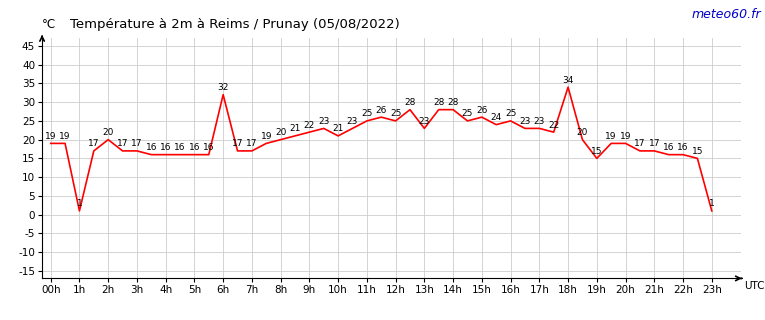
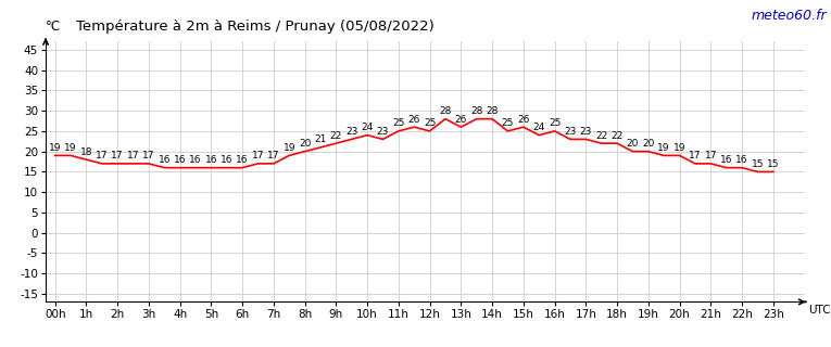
1h: 1 -> 18
2h: 20 -> 17
6h: 32 -> 16
10h: 21 -> 24
13h: 23 -> 26
18h: 34 -> 22
19h: 15 -> 20
23h: 1 -> 15
